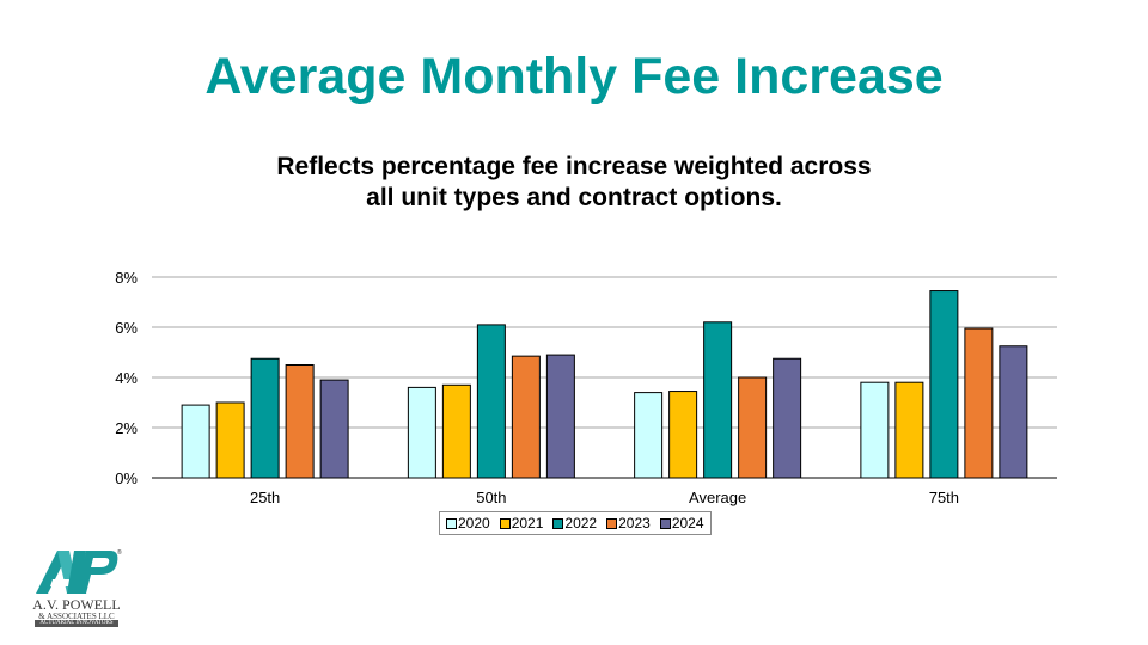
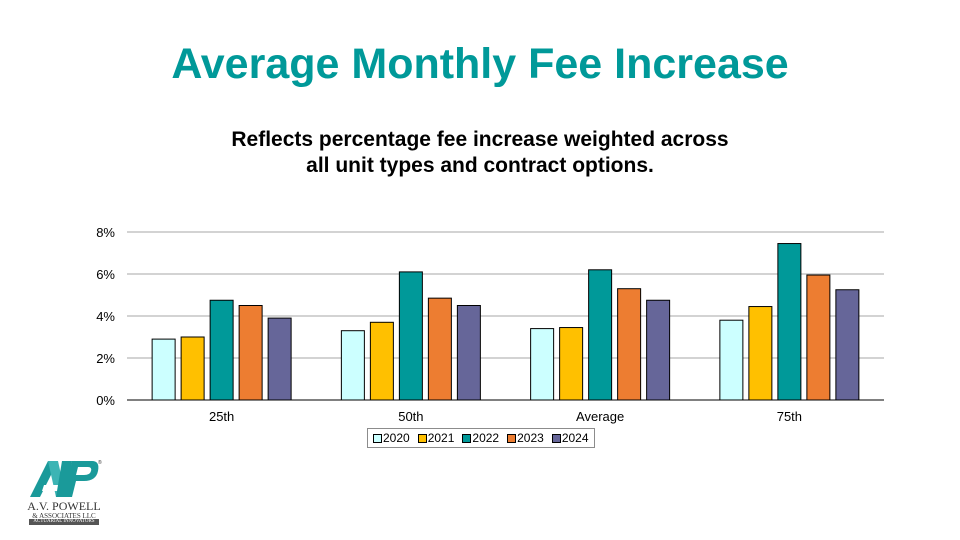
2020/50th: 3.6% -> 3.3%
2024/50th: 4.9% -> 4.5%
2023/Average: 4.0% -> 5.3%
2021/75th: 3.8% -> 4.5%
